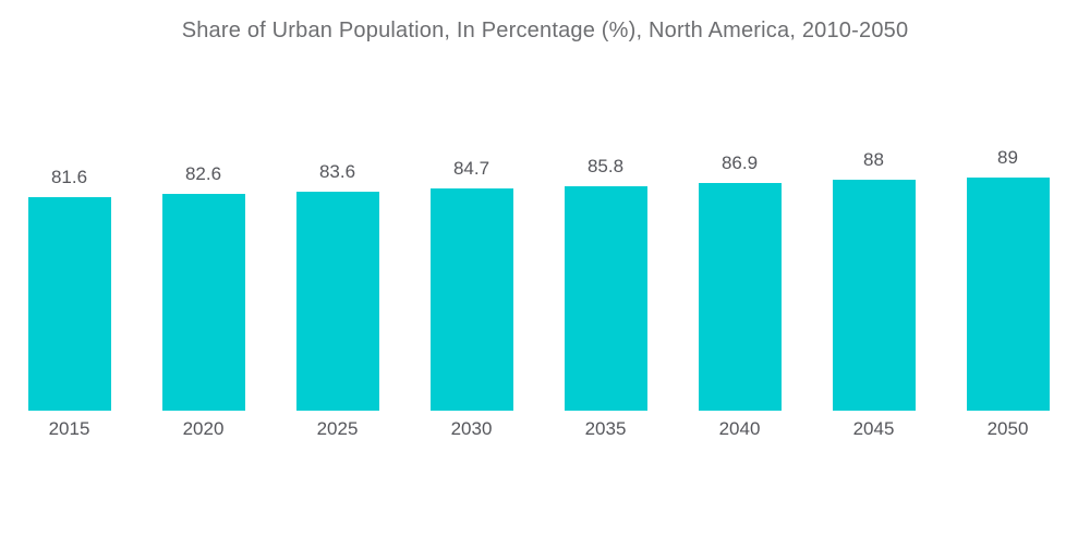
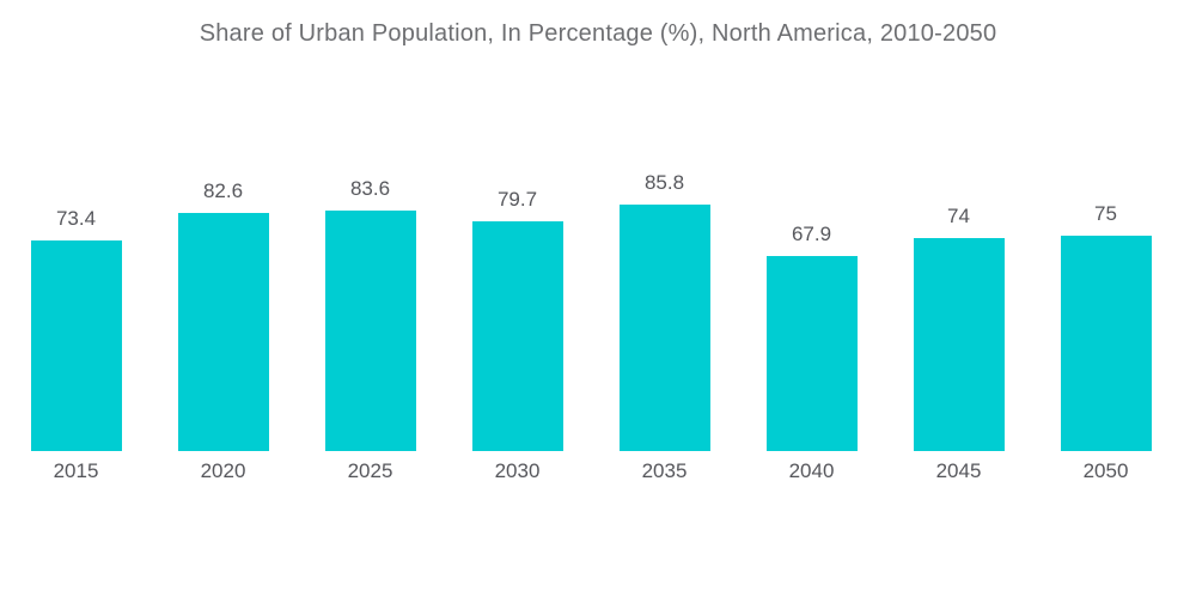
2015: 81.6 -> 73.4
2030: 84.7 -> 79.7
2040: 86.9 -> 67.9
2045: 88 -> 74
2050: 89 -> 75
